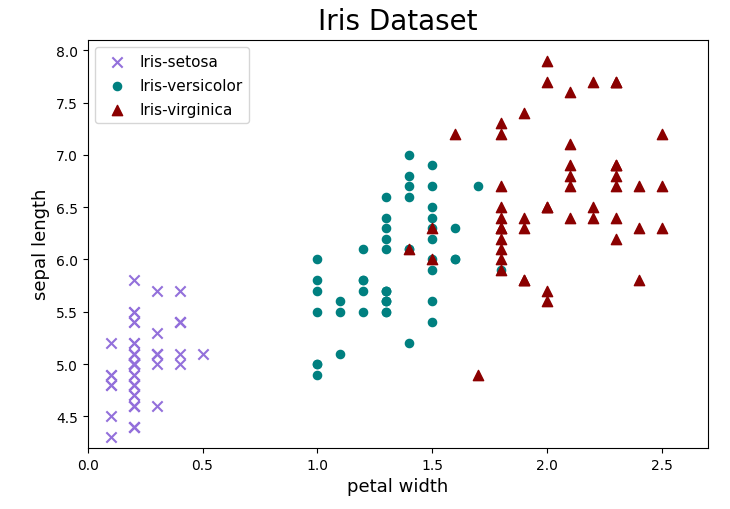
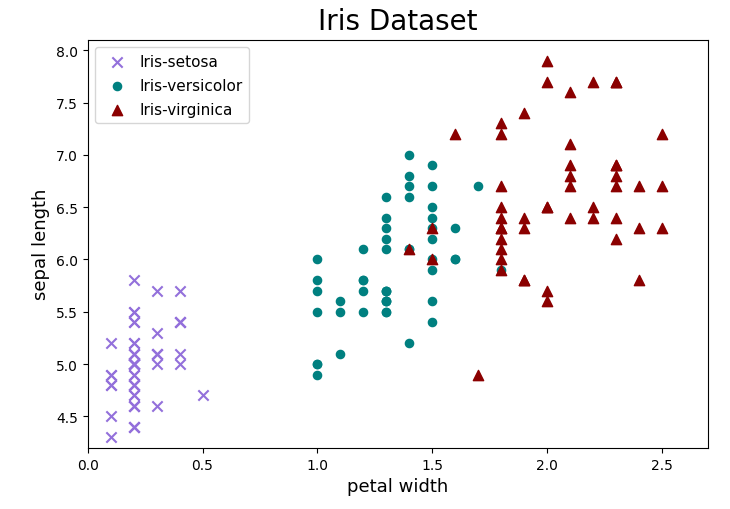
Iris-setosa/0.5: 5.1 -> 4.7
